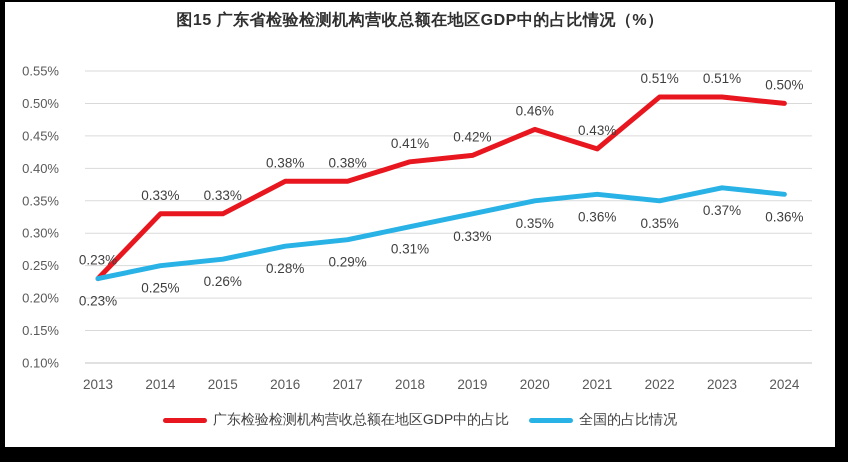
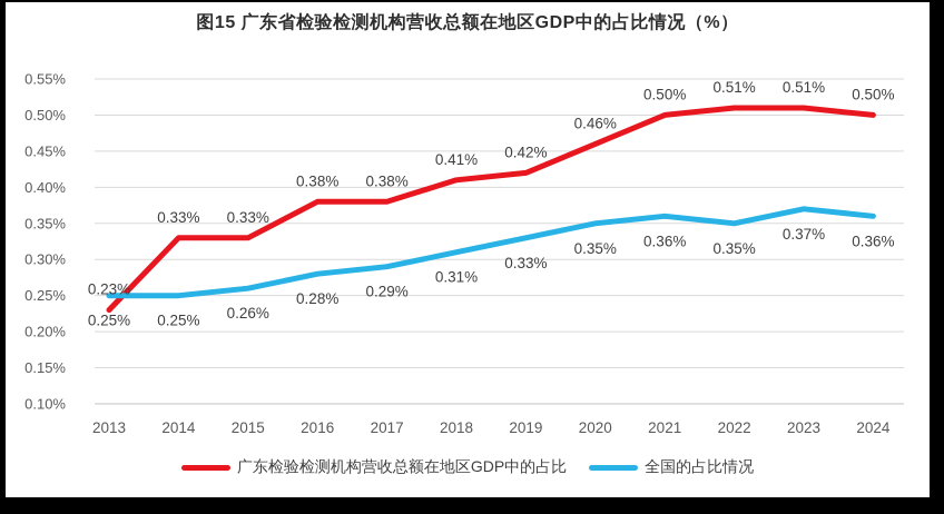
全国的占比情况/2013: 0.23% -> 0.25%
广东检验检测机构营收总额在地区GDP中的占比/2021: 0.43% -> 0.50%
